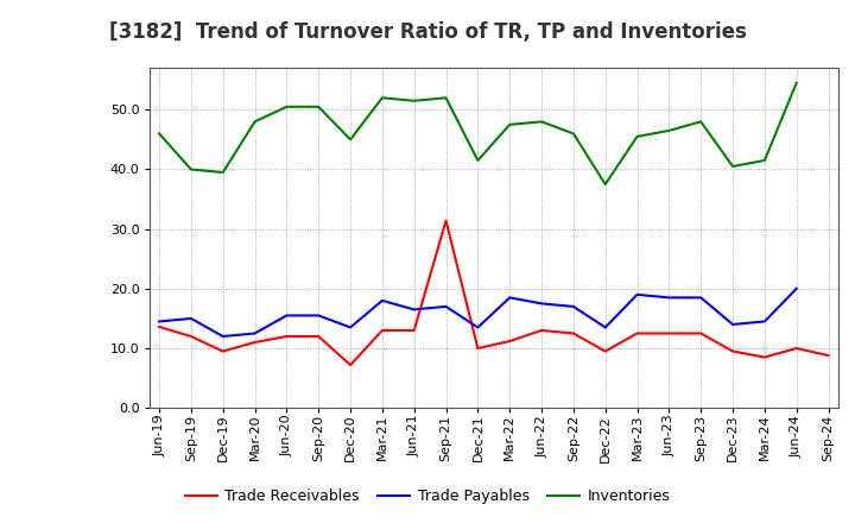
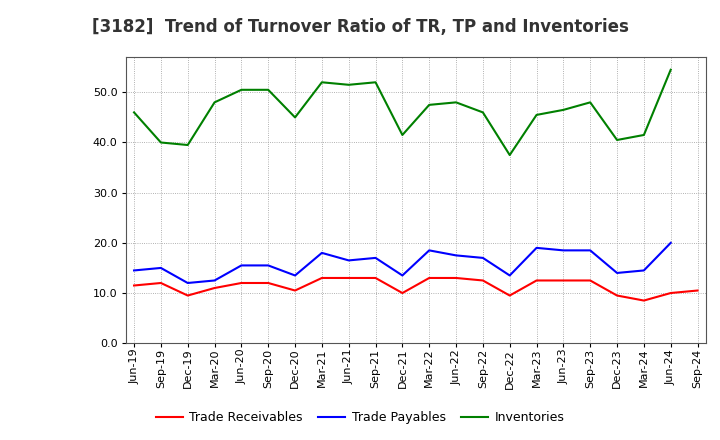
Trade Receivables/Jun-19: 13.6 -> 11.5
Trade Receivables/Dec-20: 7.2 -> 10.5
Trade Receivables/Sep-21: 31.4 -> 13.0
Trade Receivables/Mar-22: 11.2 -> 13.0
Trade Receivables/Sep-24: 8.8 -> 10.5
